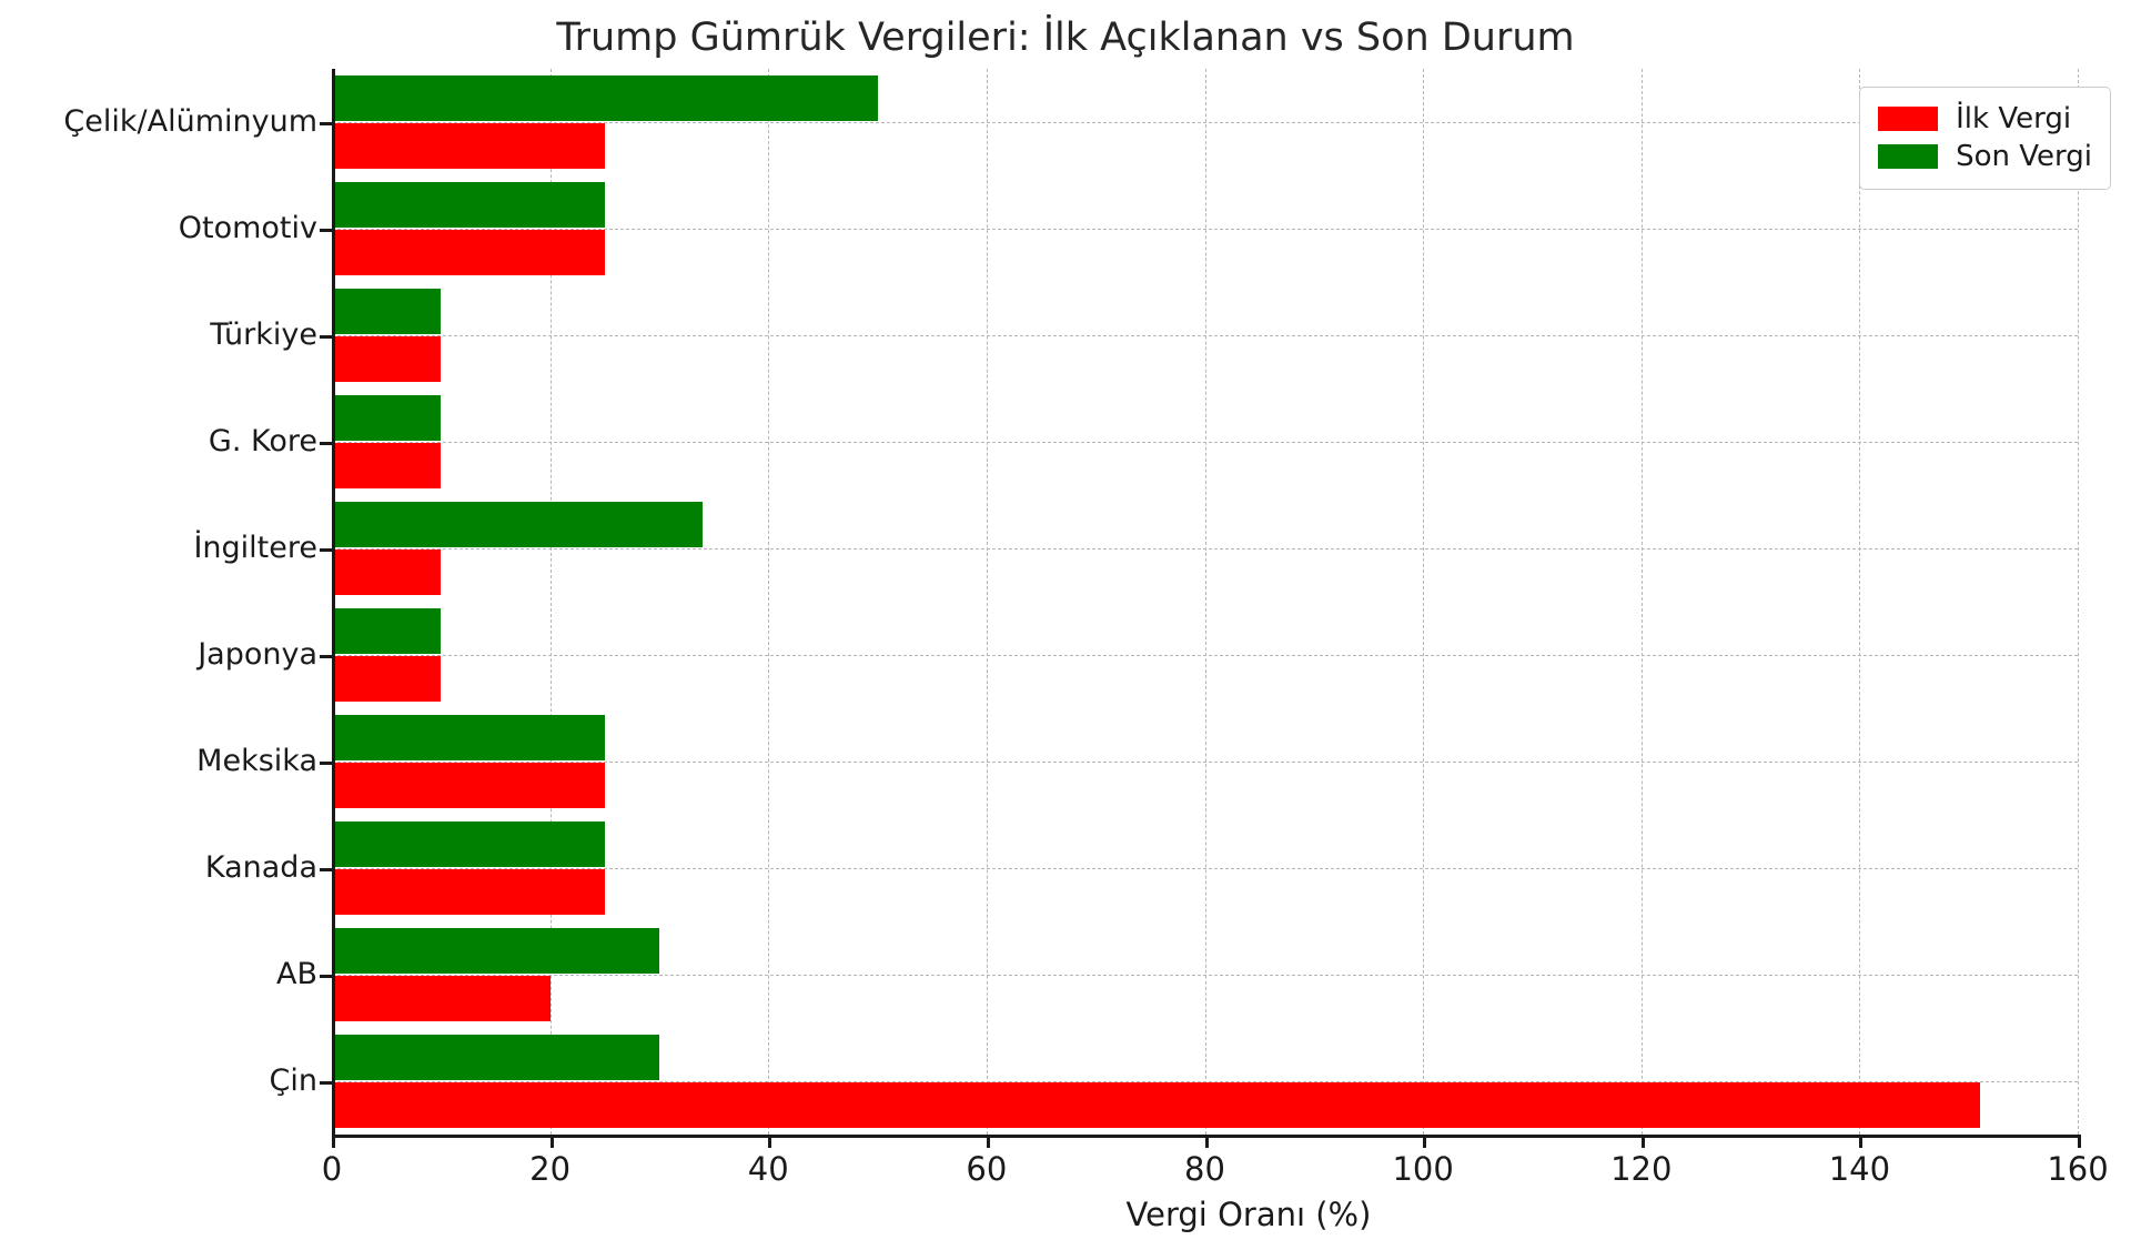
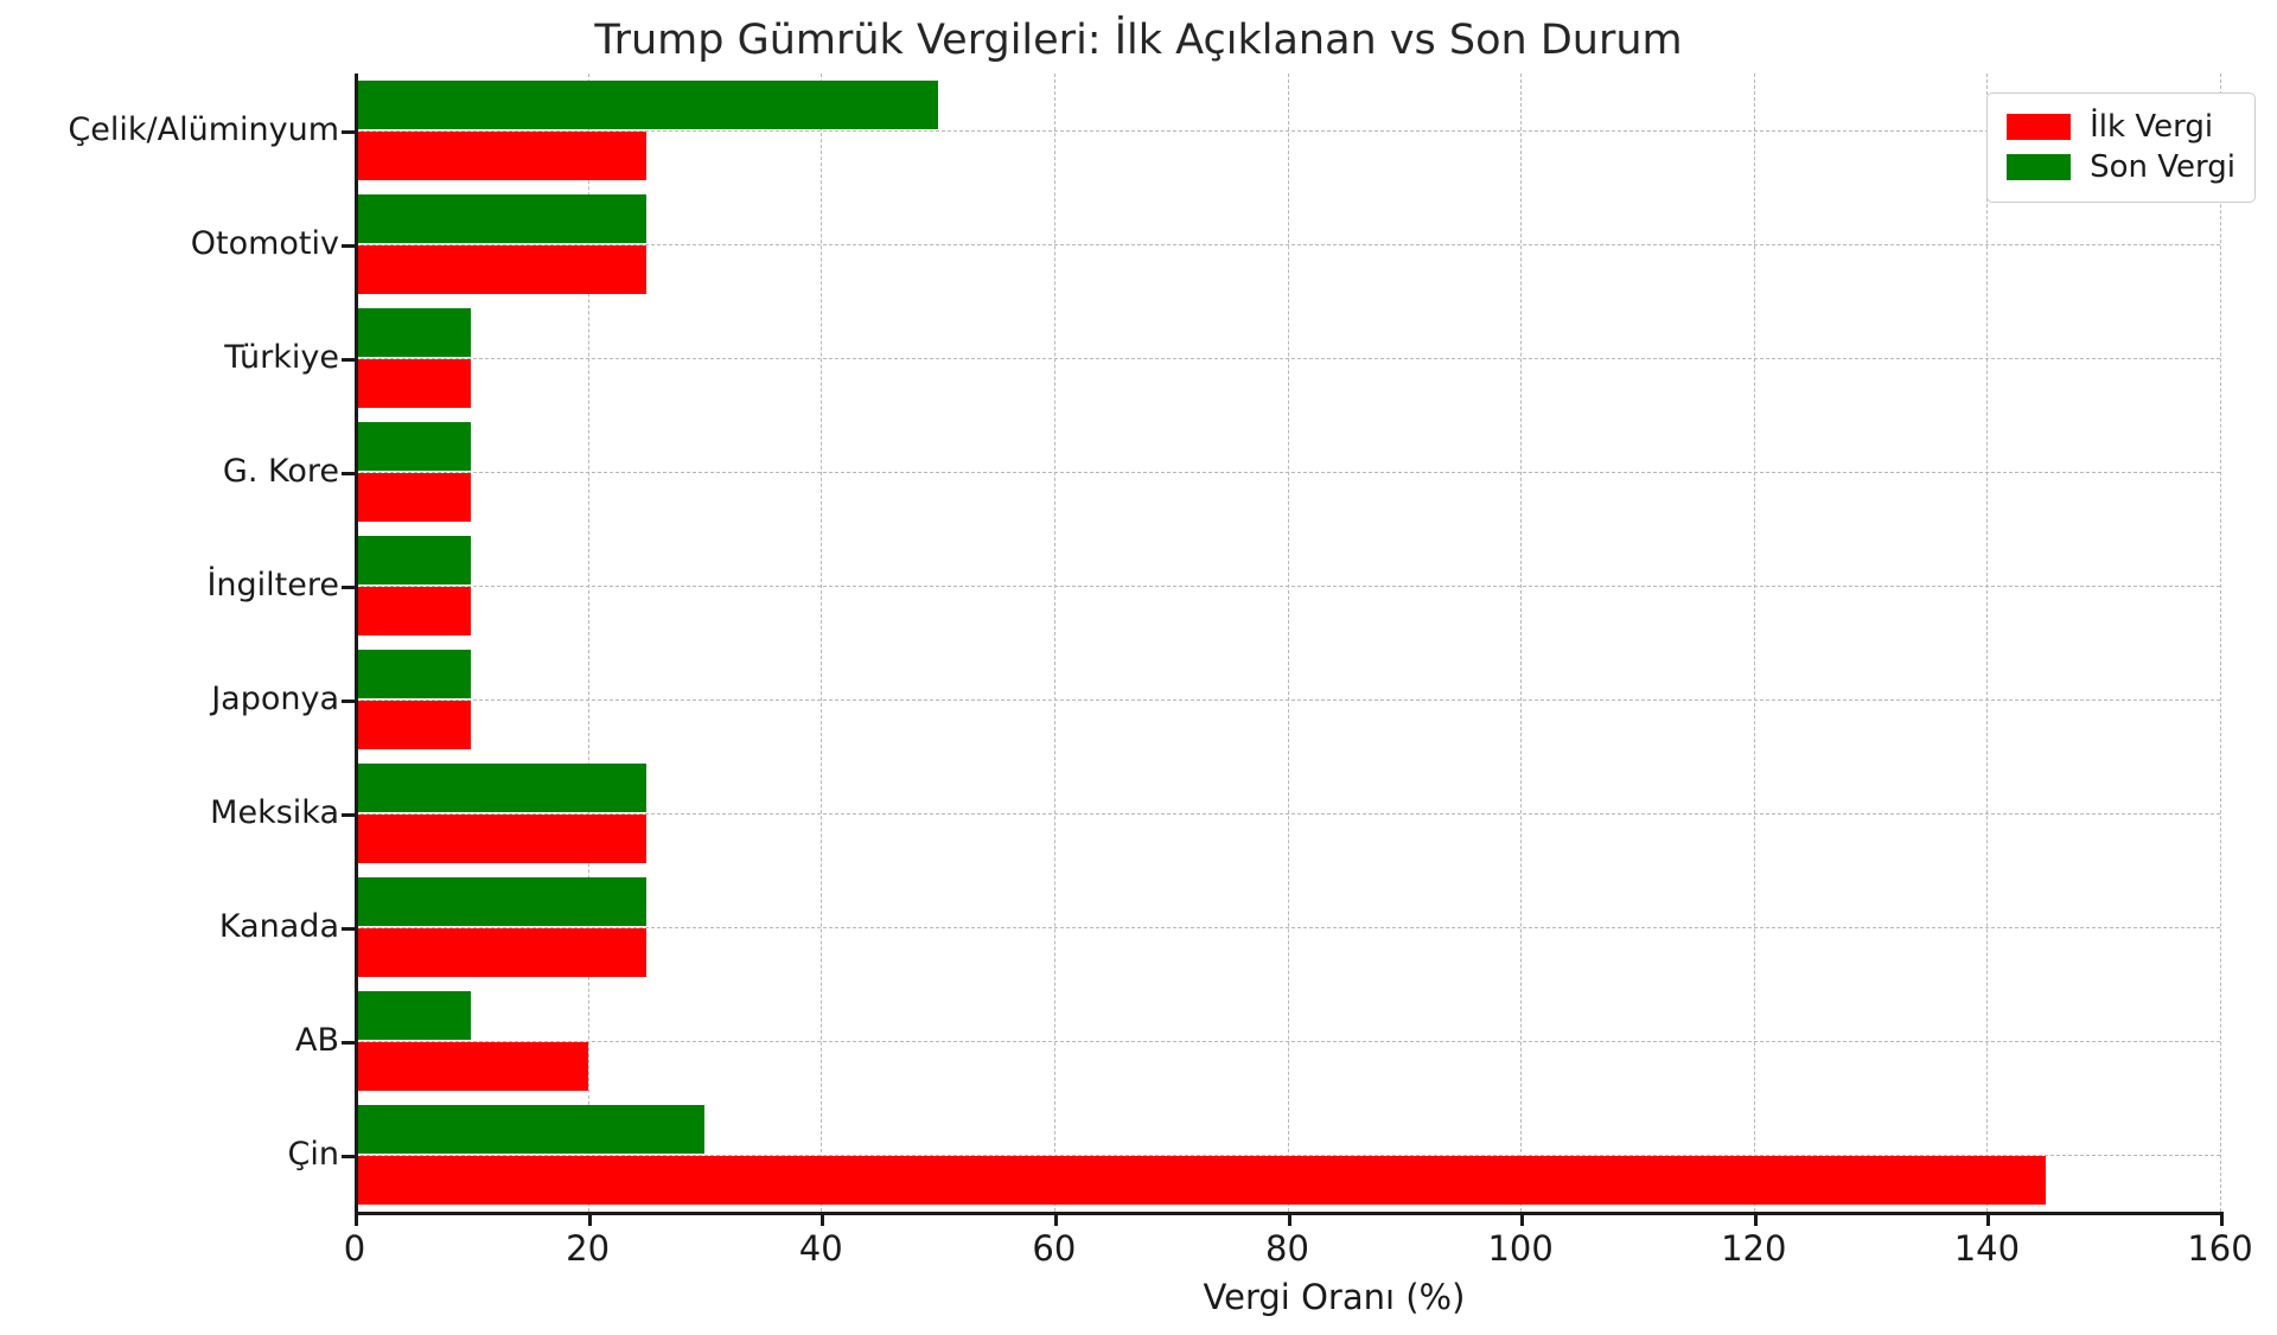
İlk Vergi/Çin: 151 -> 145
Son Vergi/AB: 30 -> 10
Son Vergi/İngiltere: 34 -> 10
